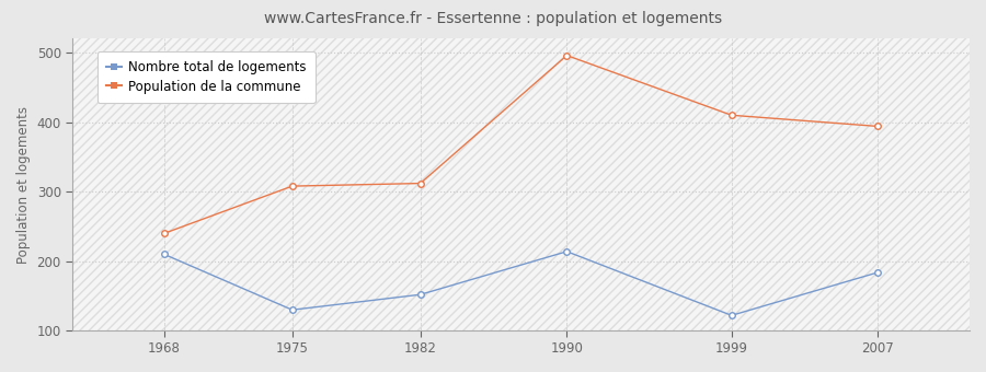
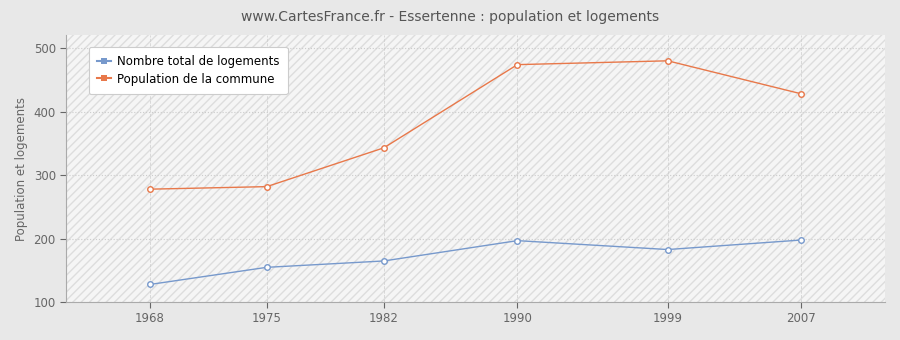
Nombre total de logements/1968: 210 -> 128
Population de la commune/1968: 240 -> 278
Nombre total de logements/1975: 130 -> 155
Population de la commune/1975: 308 -> 282
Nombre total de logements/1982: 152 -> 165
Population de la commune/1982: 312 -> 343
Nombre total de logements/1990: 214 -> 197
Population de la commune/1990: 496 -> 474
Nombre total de logements/1999: 122 -> 183
Population de la commune/1999: 410 -> 480
Nombre total de logements/2007: 184 -> 198
Population de la commune/2007: 394 -> 428
